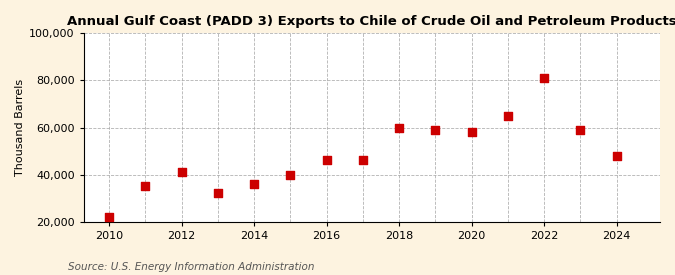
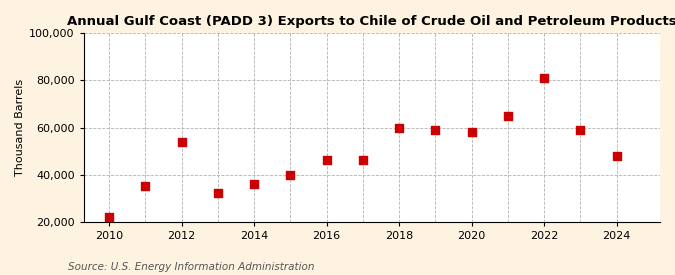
2012: 41,000 -> 54,000
